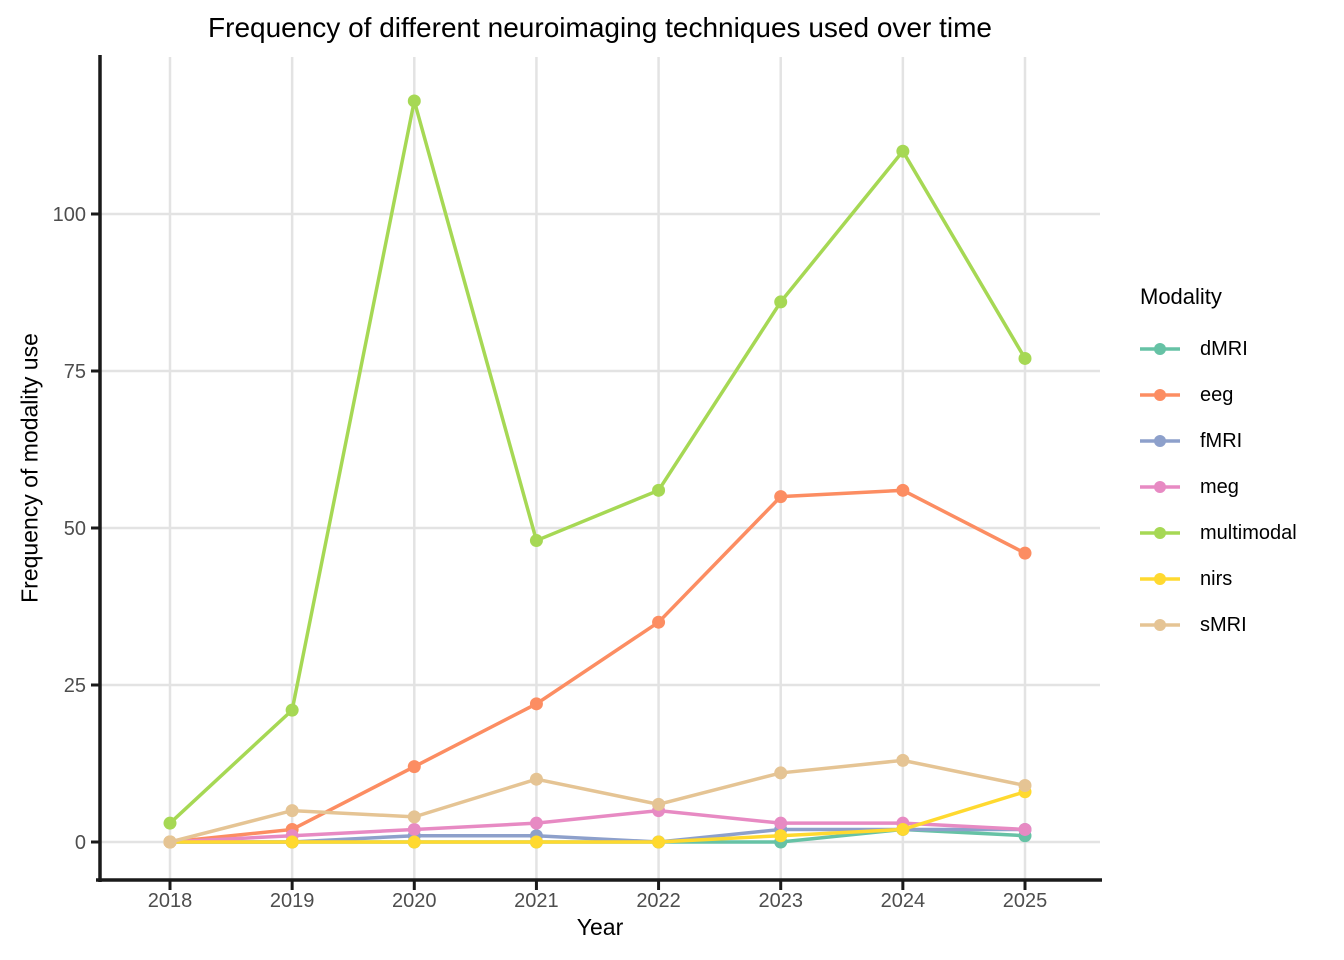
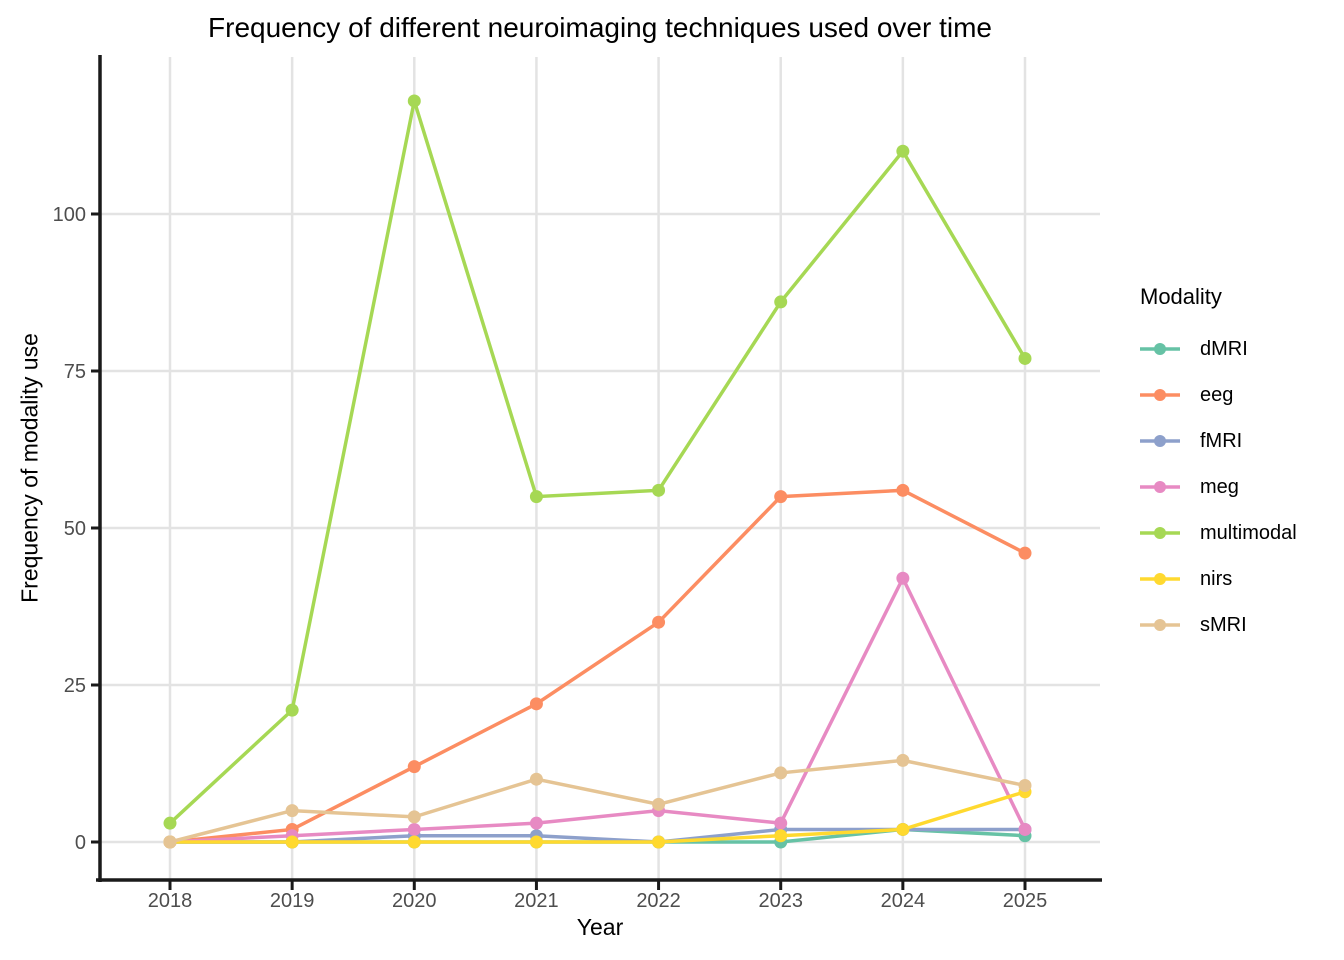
multimodal/2021: 48 -> 55
meg/2024: 3 -> 42
